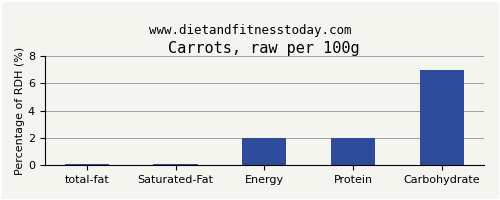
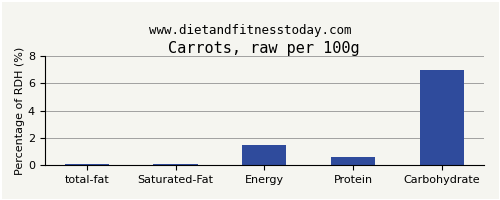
Energy: 2.0 -> 1.5
Protein: 2.0 -> 0.6
